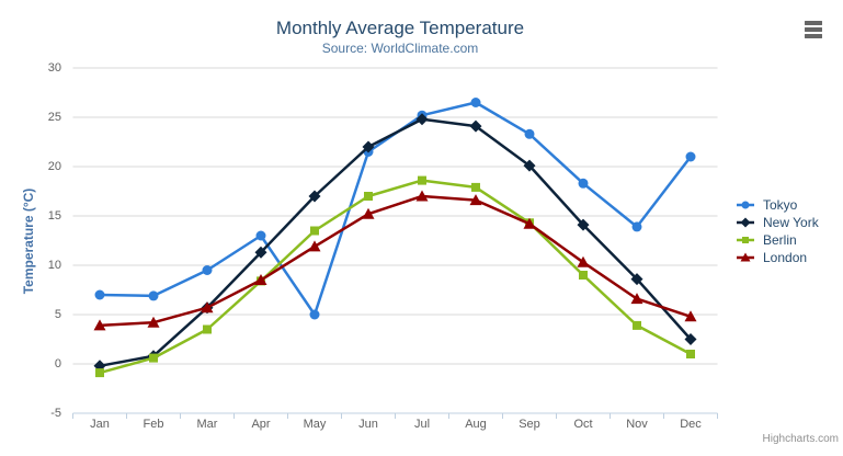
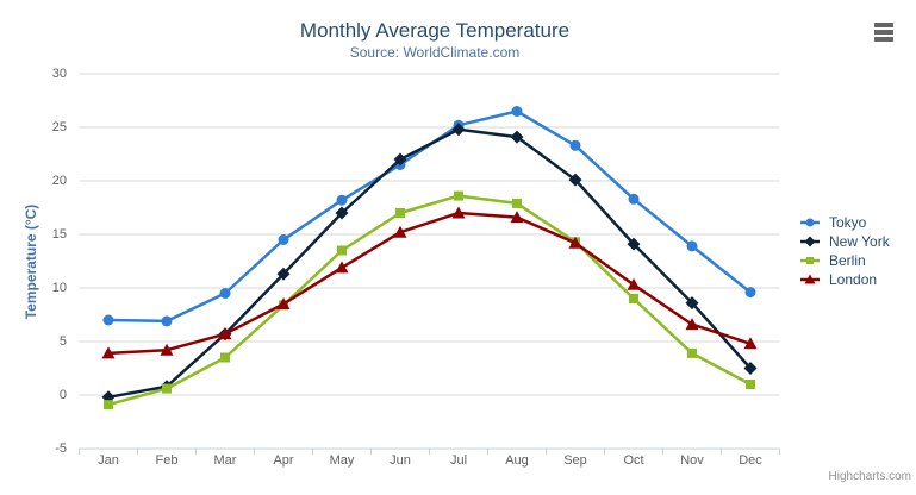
Tokyo/Apr: 13 -> 14
Tokyo/May: 5 -> 18
Tokyo/Dec: 21 -> 10
